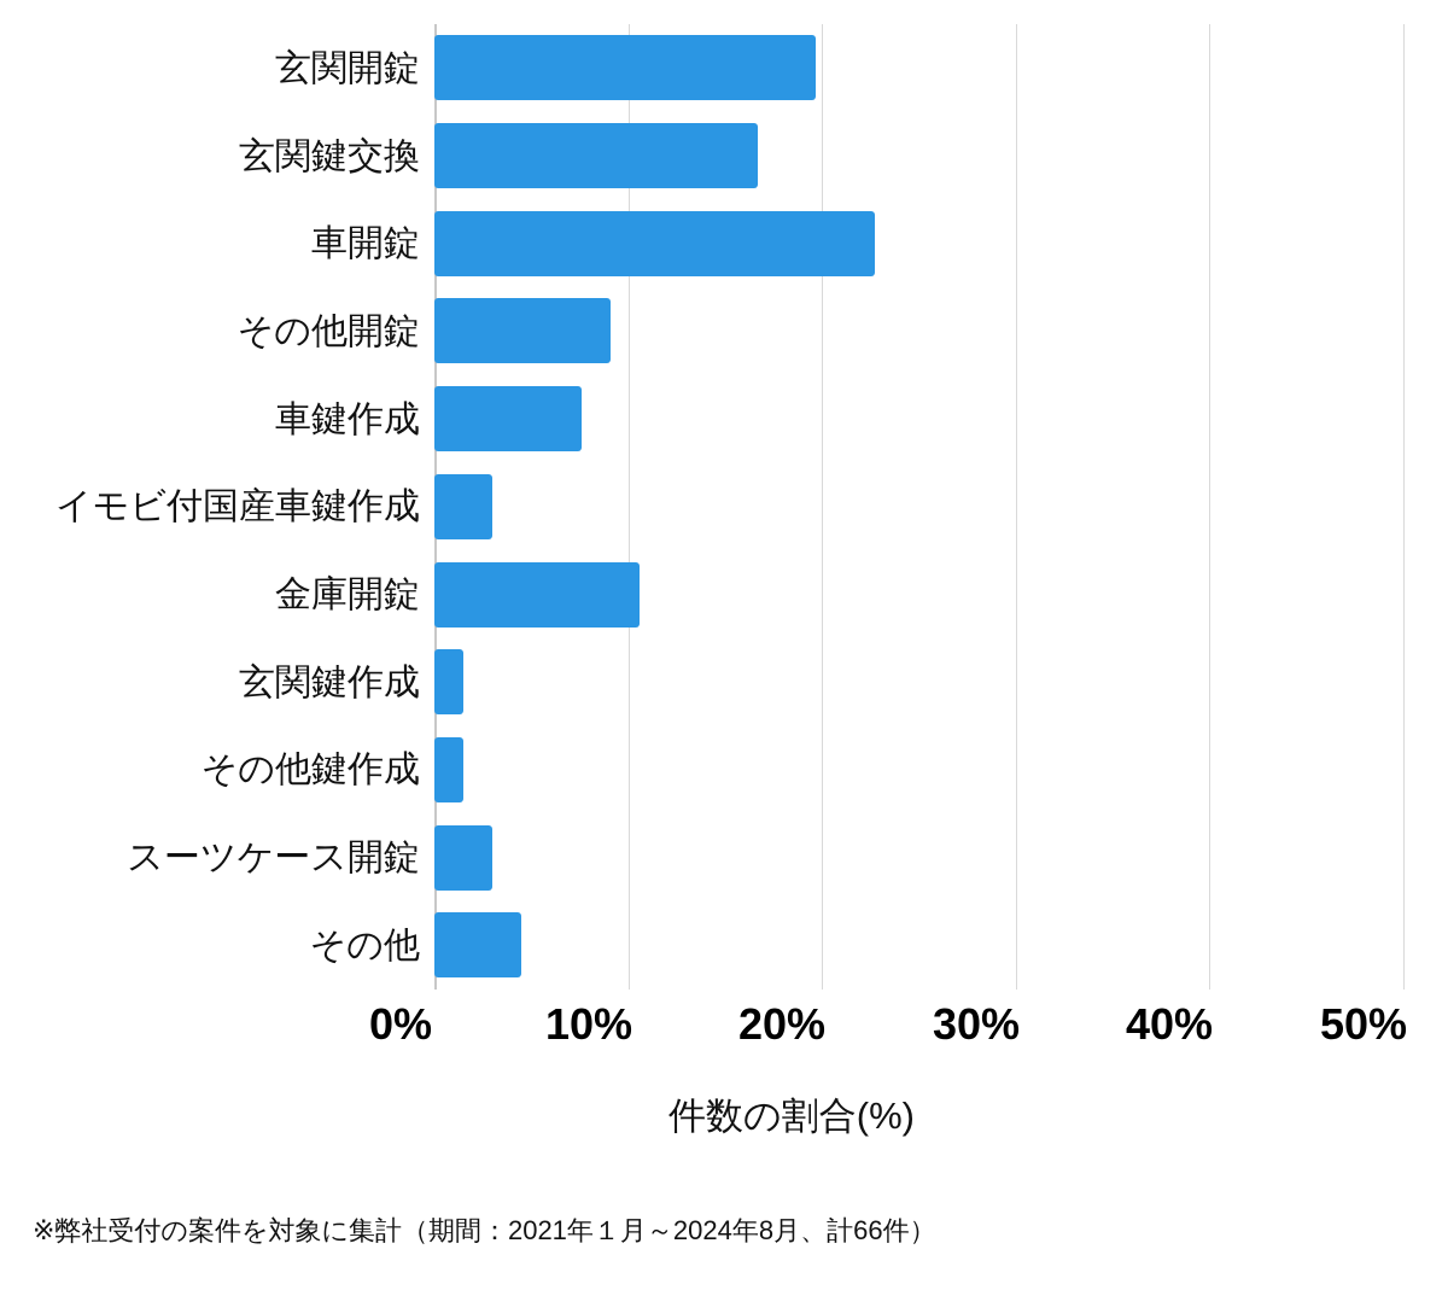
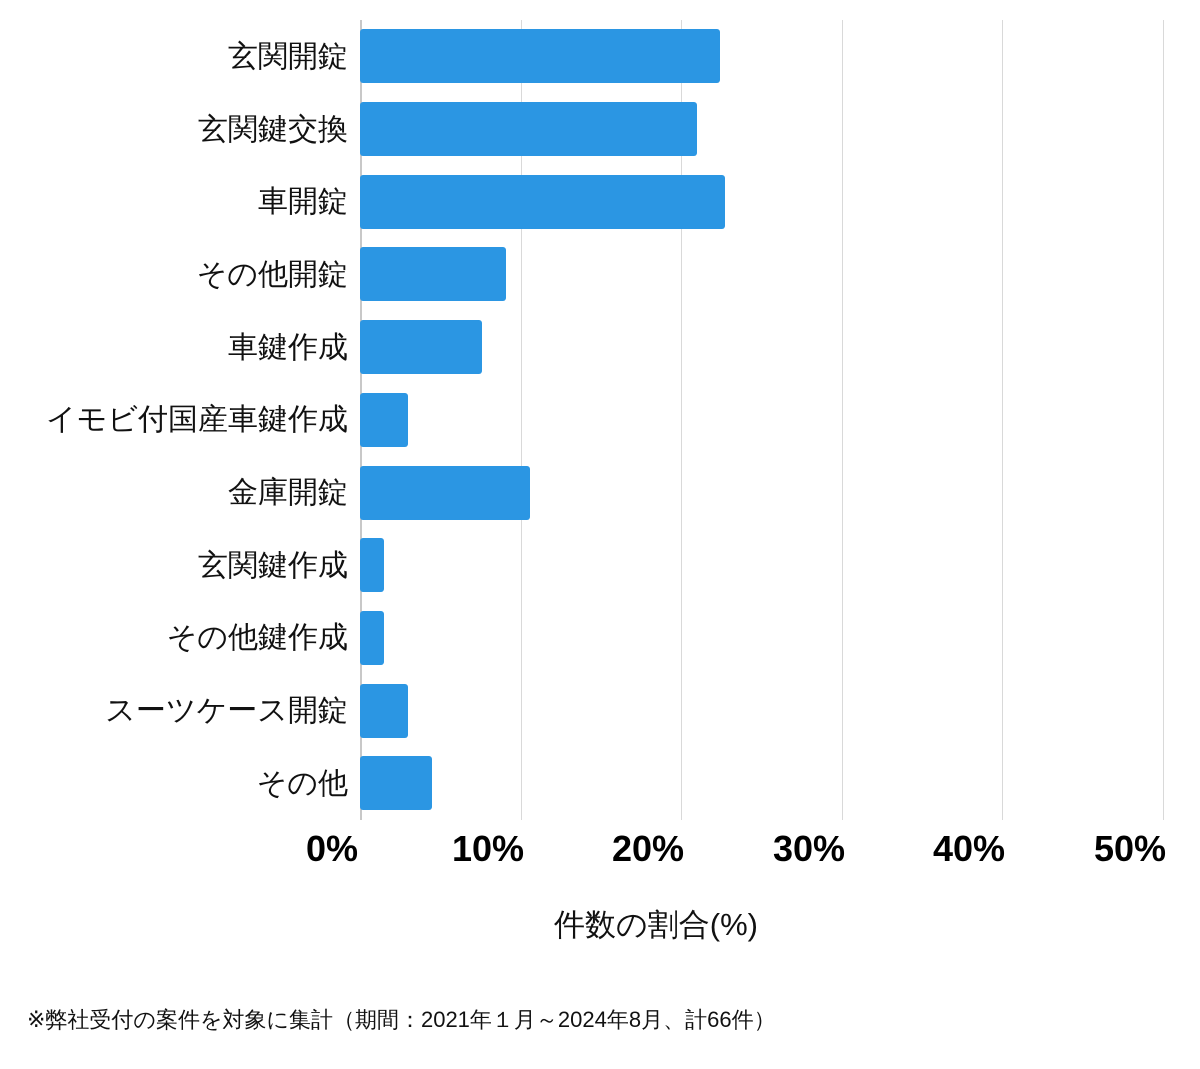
玄関開錠: 19.7% -> 22.4%
玄関鍵交換: 16.7% -> 21.0%
